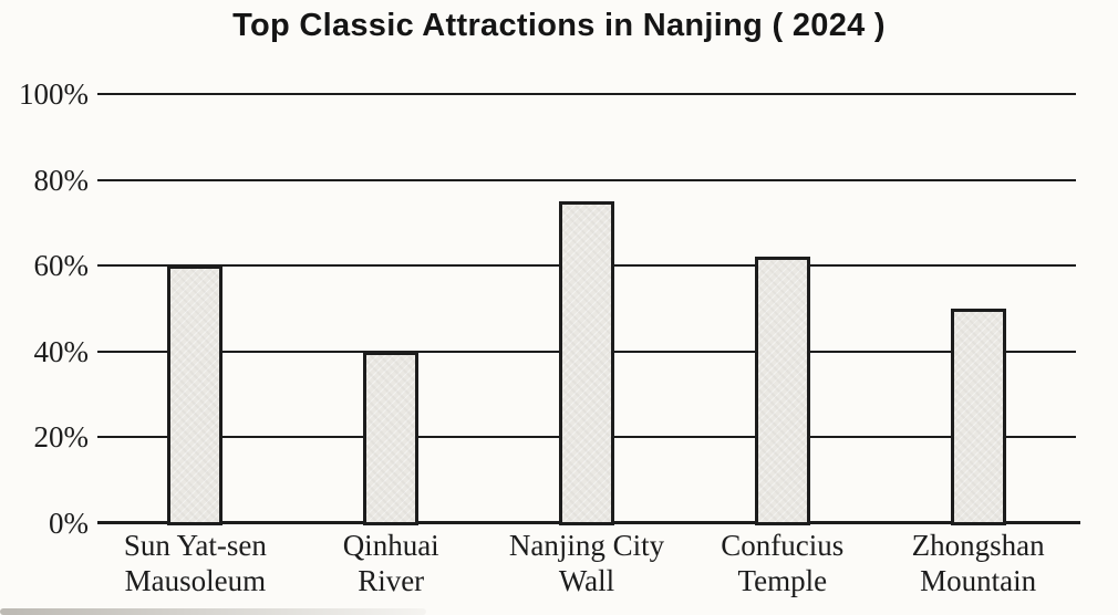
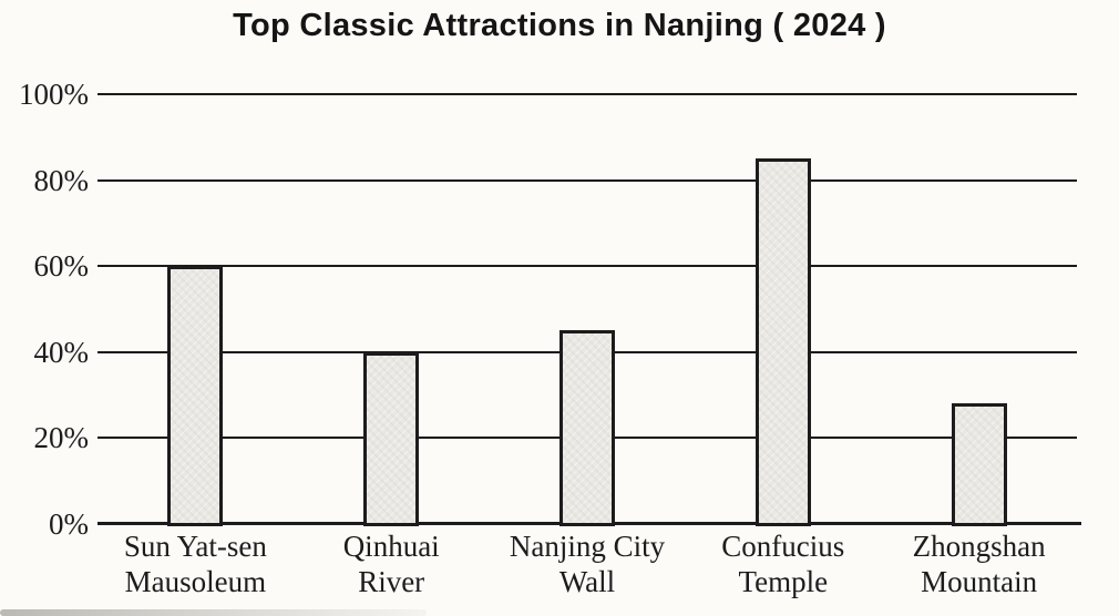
Nanjing City Wall: 75% -> 45%
Confucius Temple: 62% -> 85%
Zhongshan Mountain: 50% -> 28%
